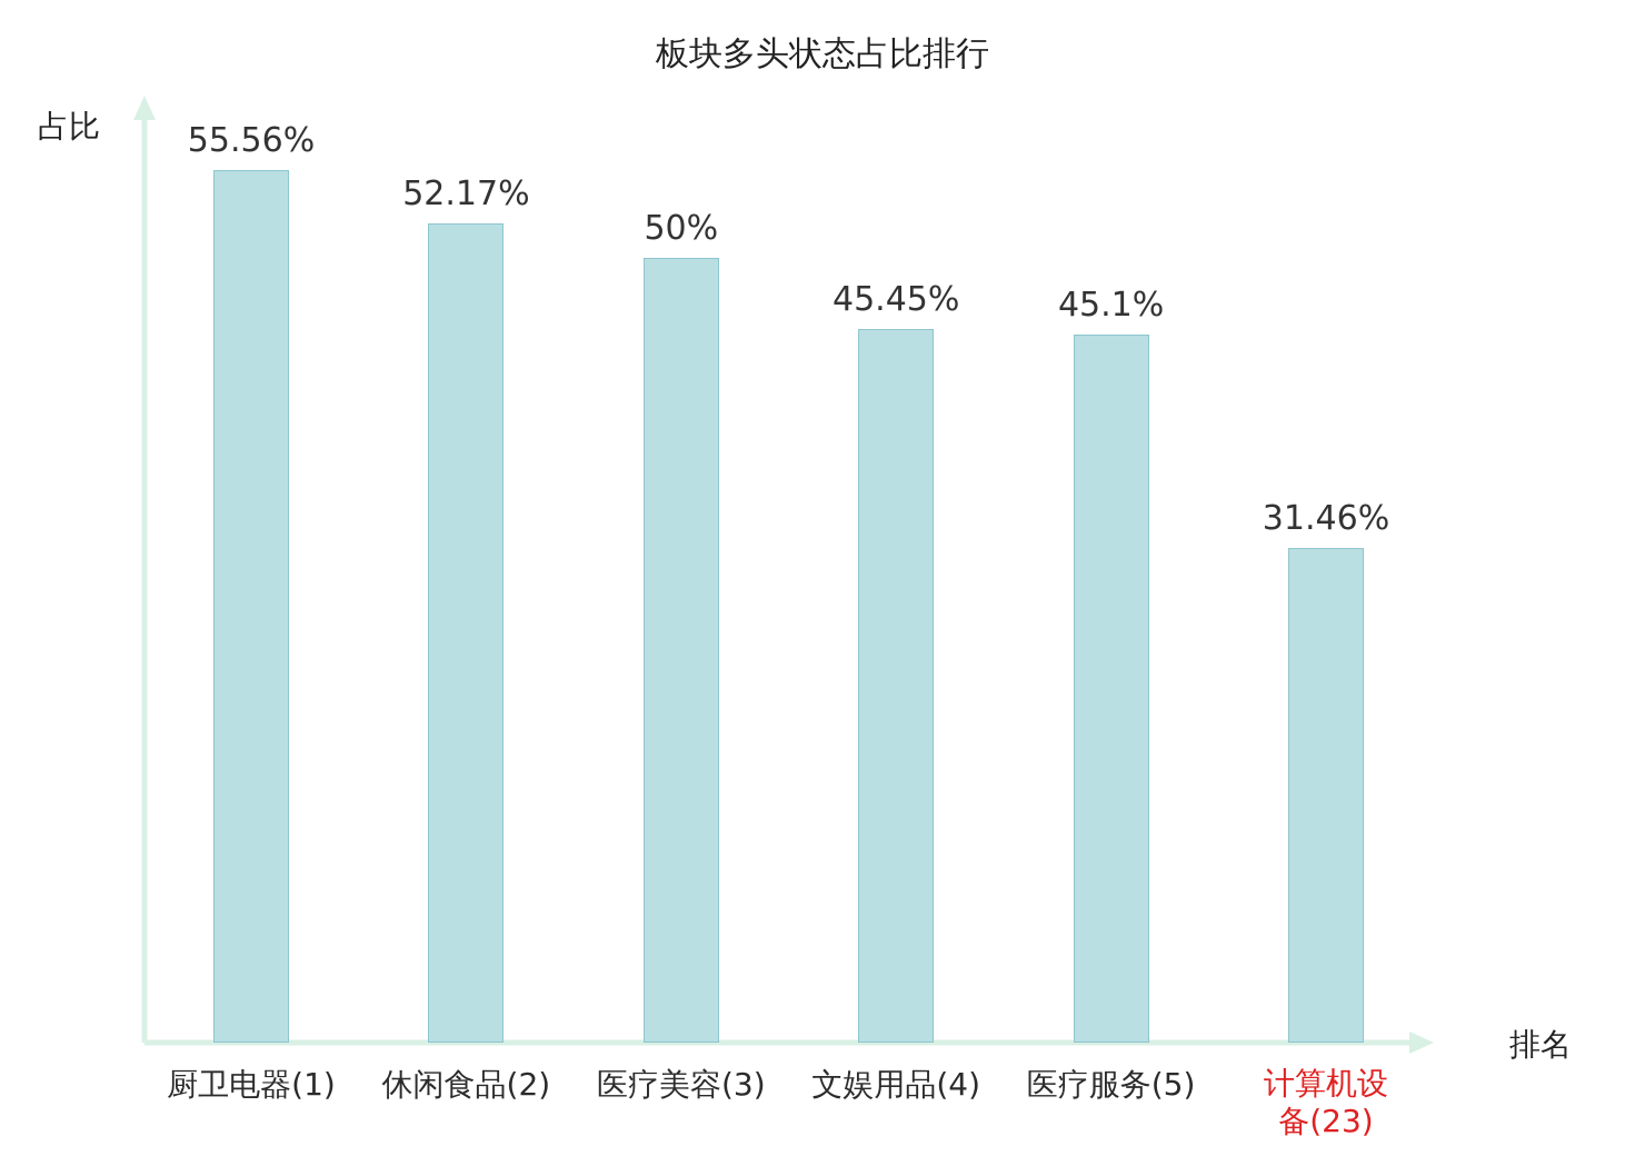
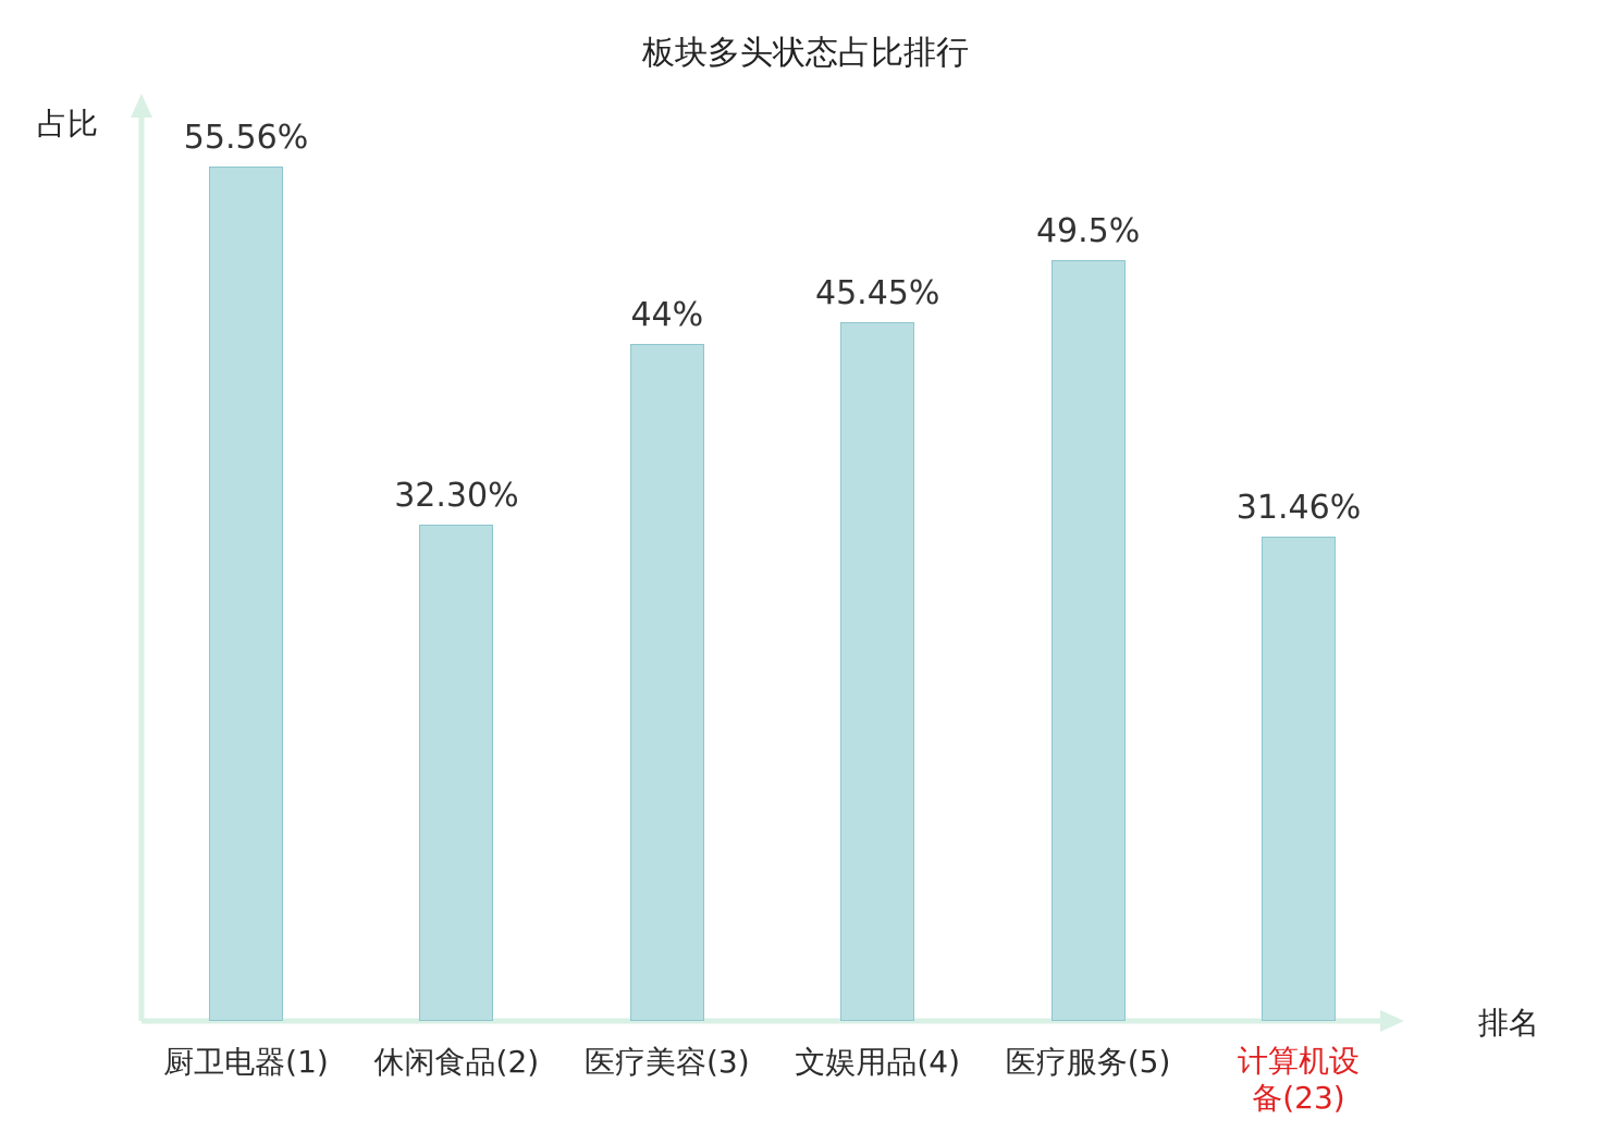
休闲食品(2): 52.17% -> 32.30%
医疗美容(3): 50% -> 44%
医疗服务(5): 45.1% -> 49.5%
